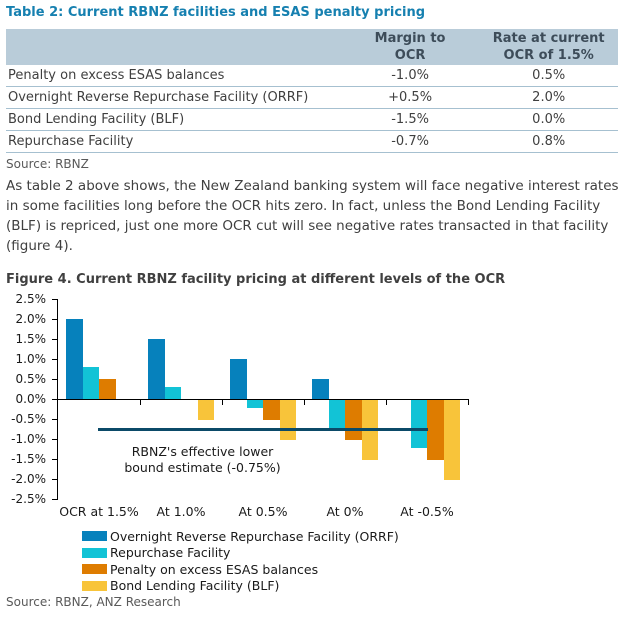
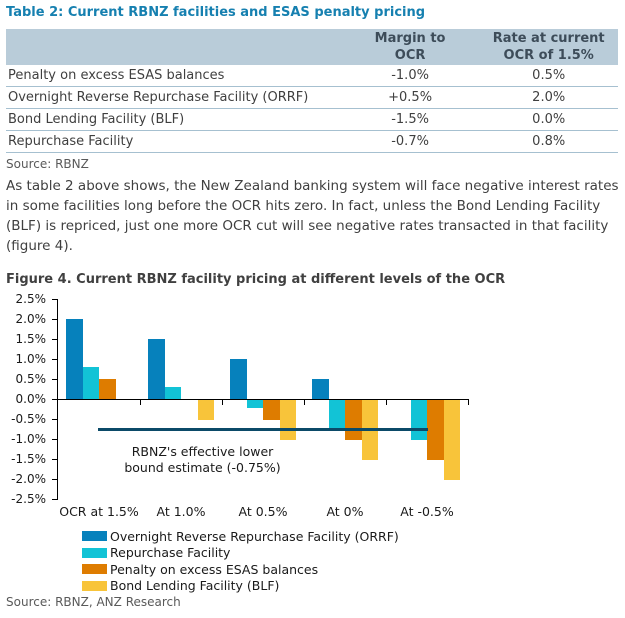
Repurchase Facility/At -0.5%: -1.2% -> -1.0%
